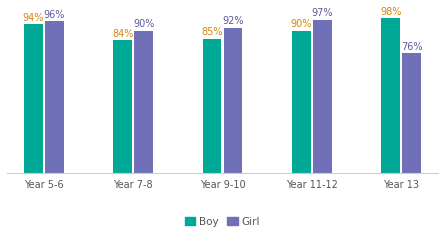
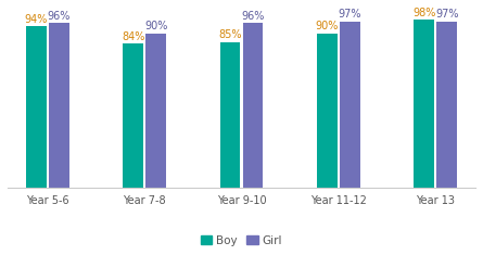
Girl/Year 9-10: 92% -> 96%
Girl/Year 13: 76% -> 97%
